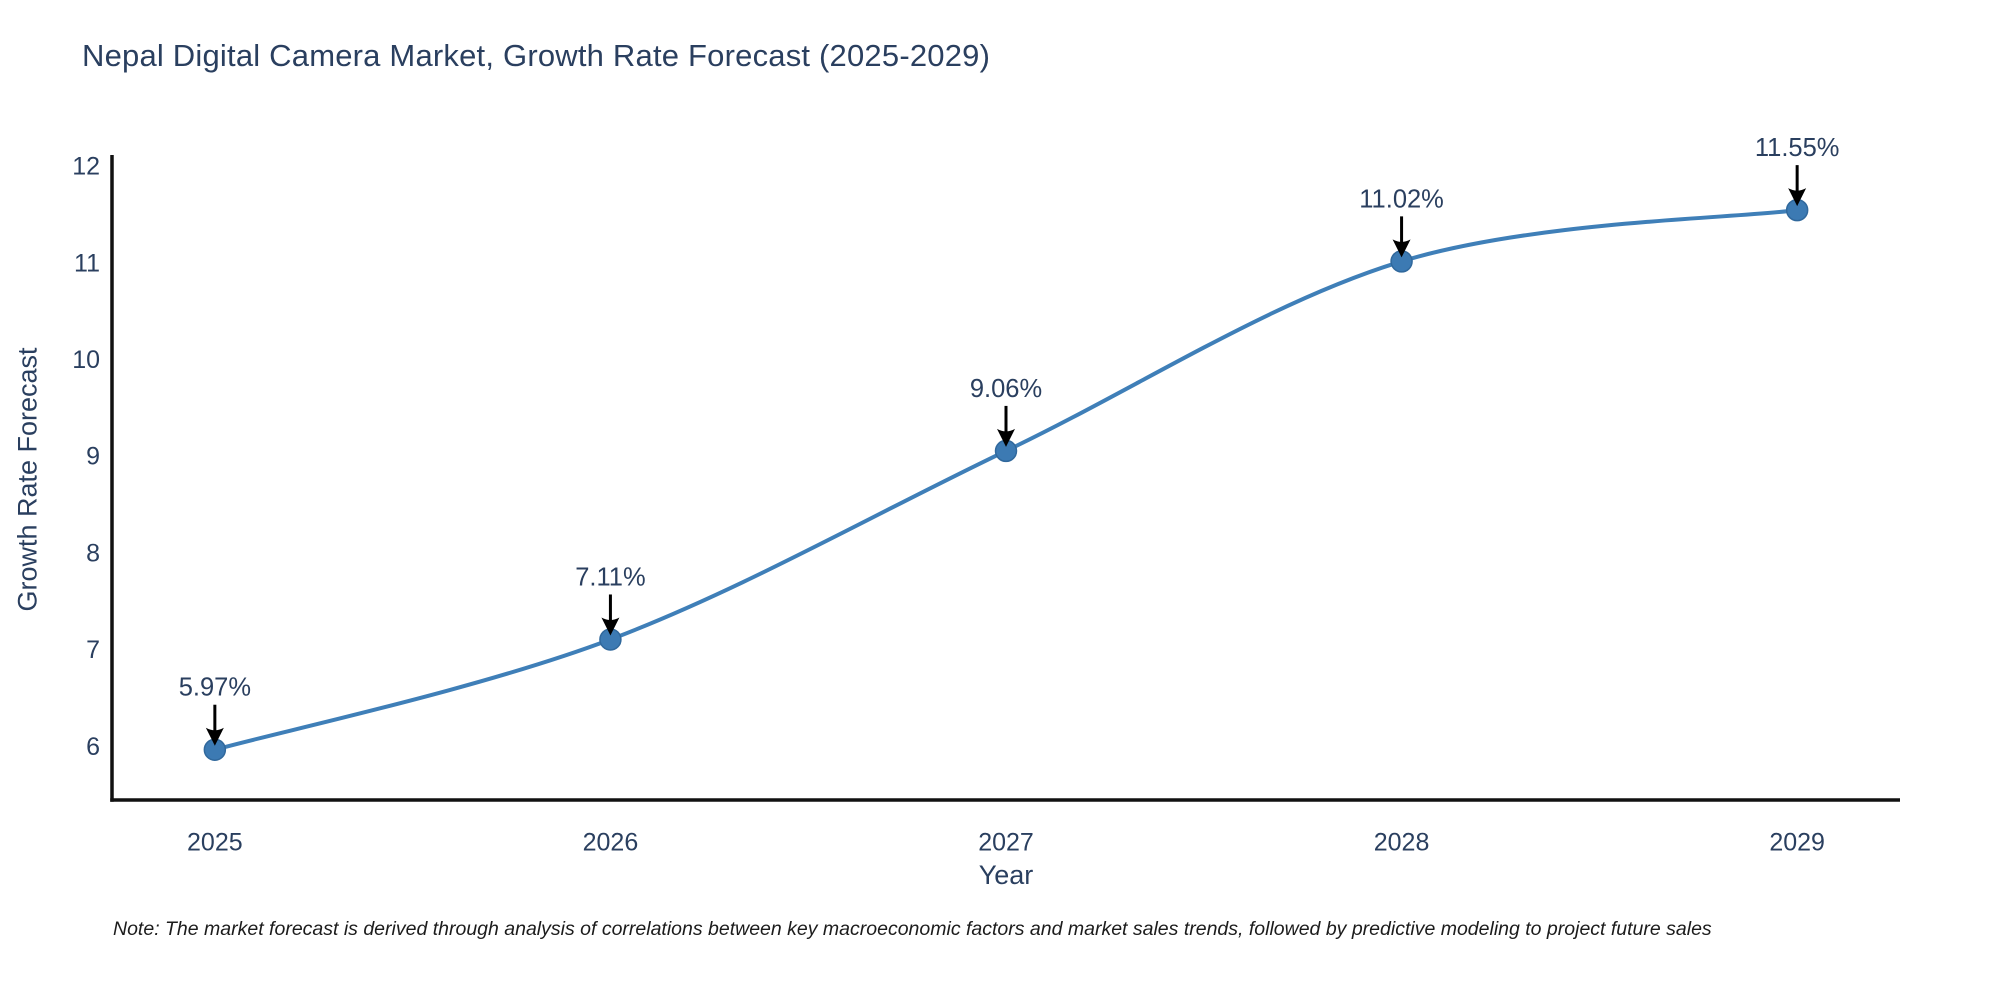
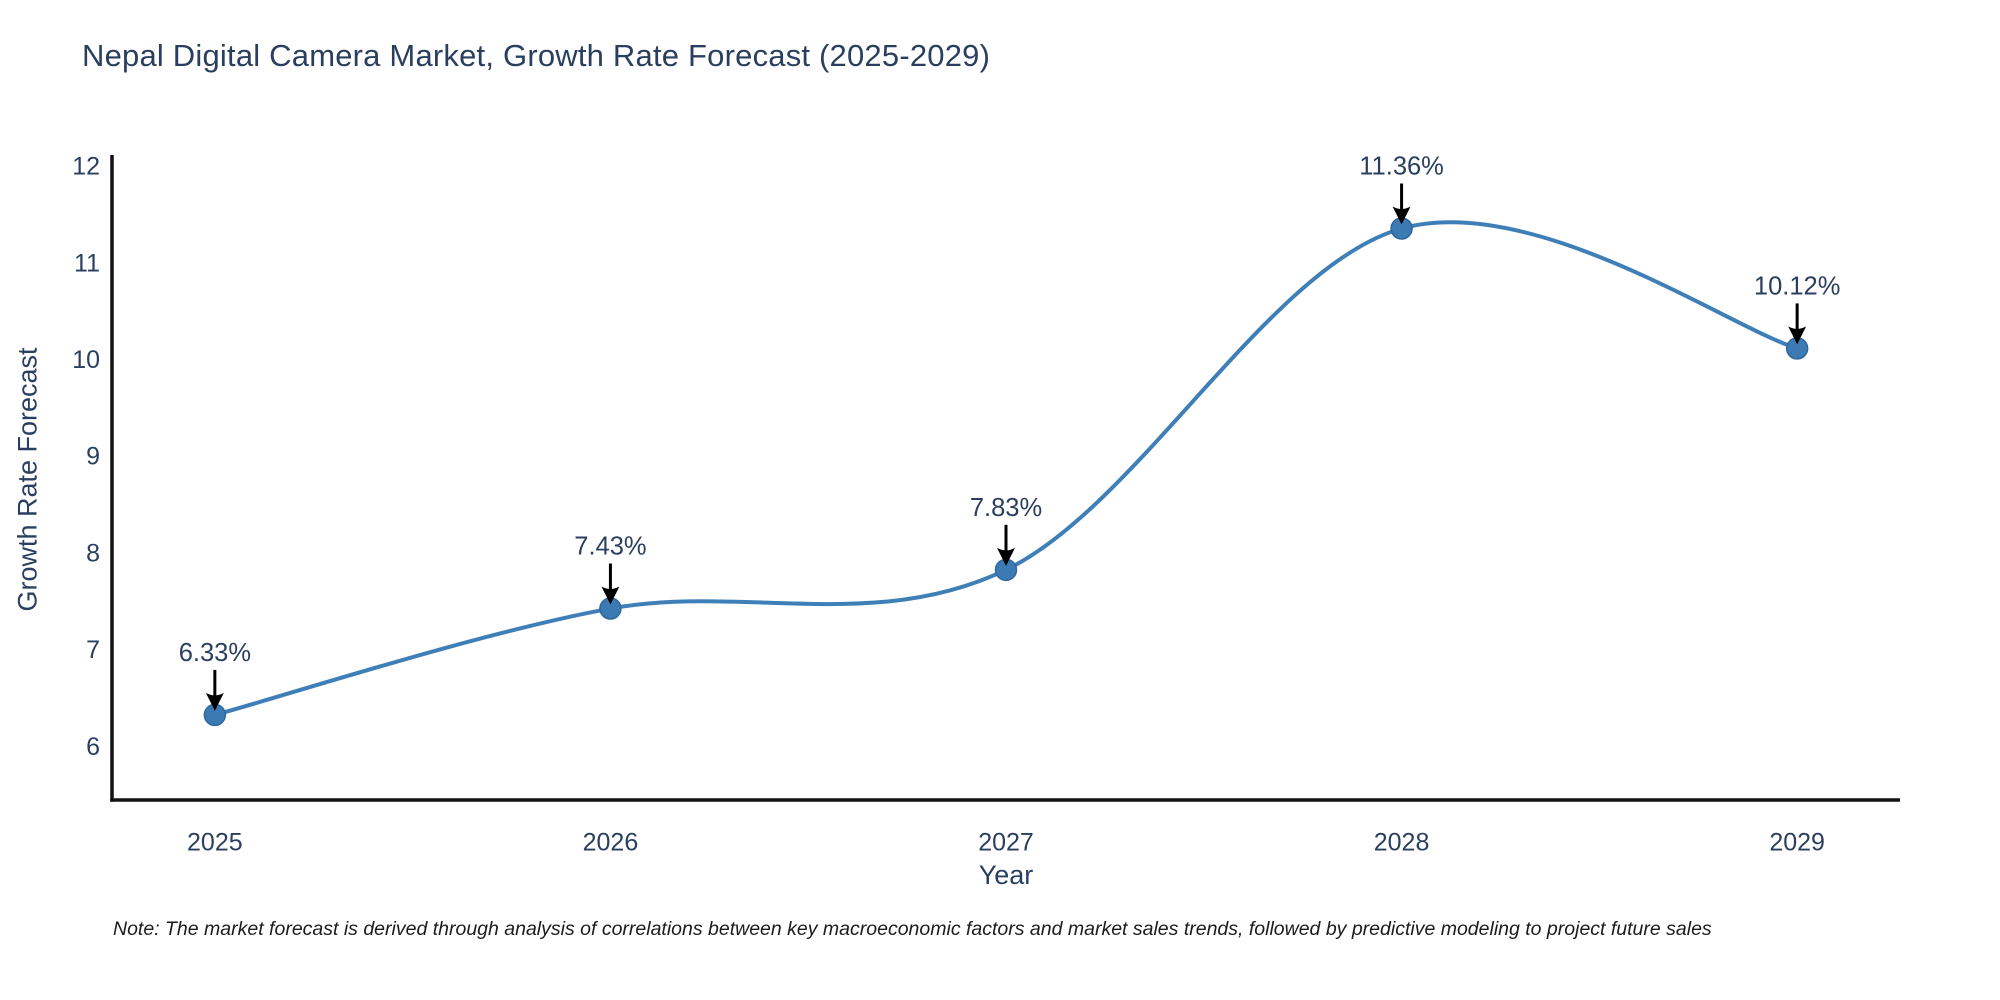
2025: 5.97% -> 6.33%
2026: 7.11% -> 7.43%
2027: 9.06% -> 7.83%
2028: 11.02% -> 11.36%
2029: 11.55% -> 10.12%
